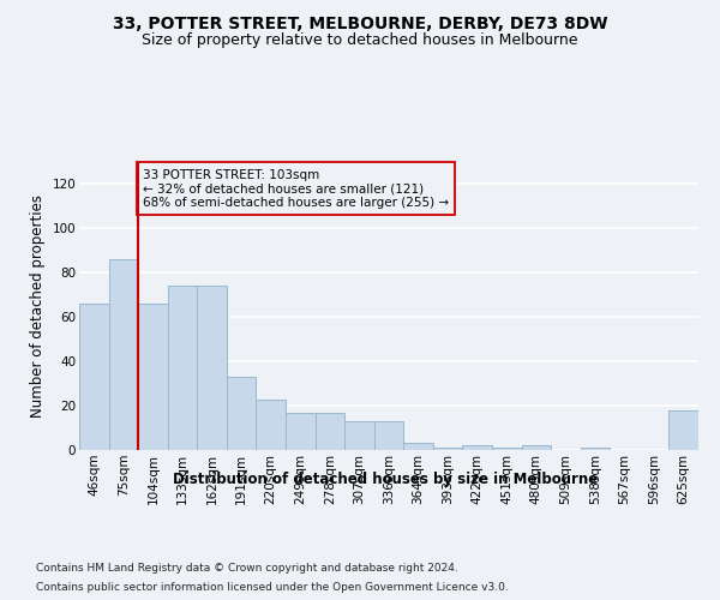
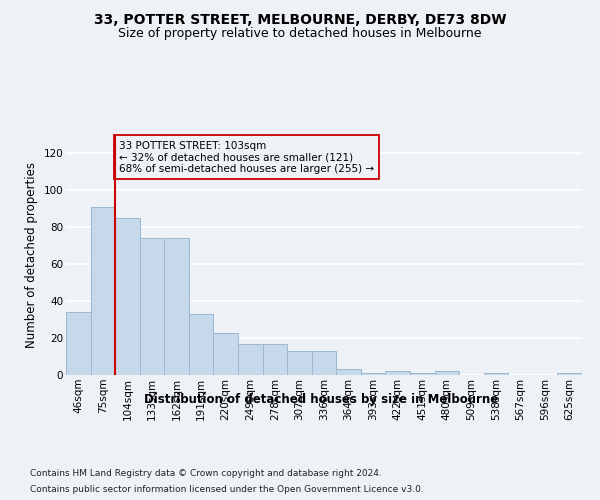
46sqm: 66 -> 34
75sqm: 86 -> 91
104sqm: 66 -> 85
625sqm: 18 -> 1
